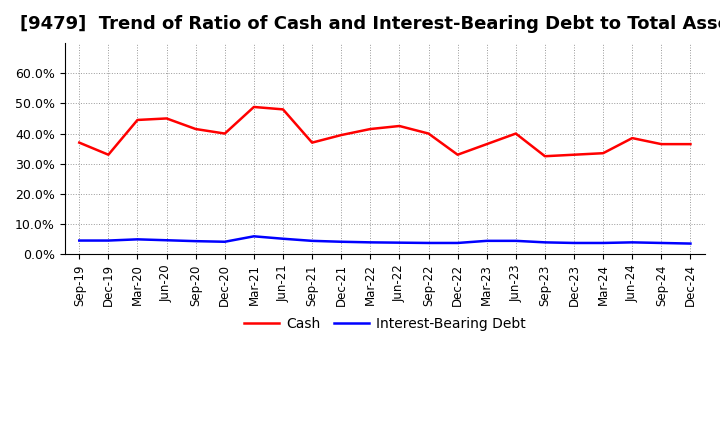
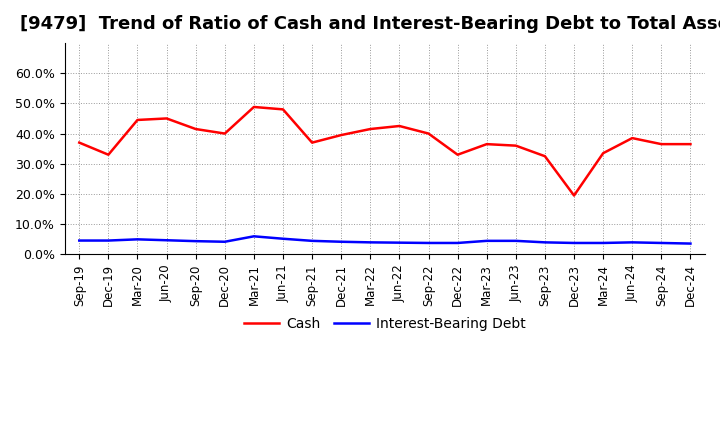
Cash/Jun-23: 40.0% -> 36.0%
Cash/Dec-23: 33.0% -> 19.5%
